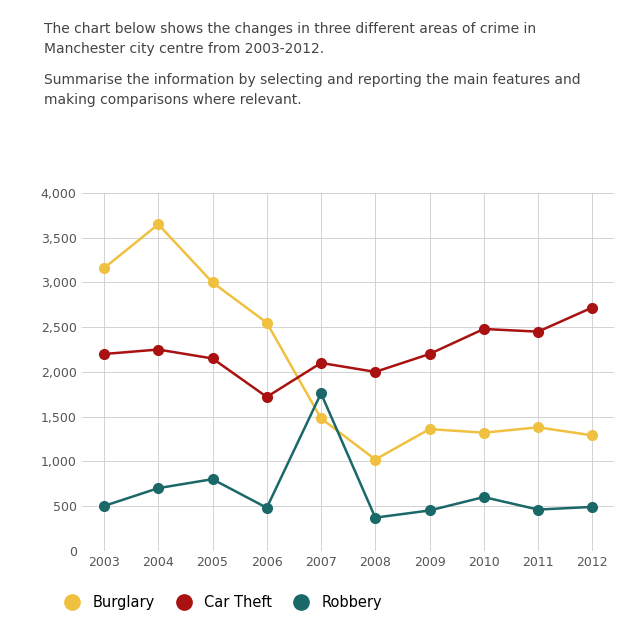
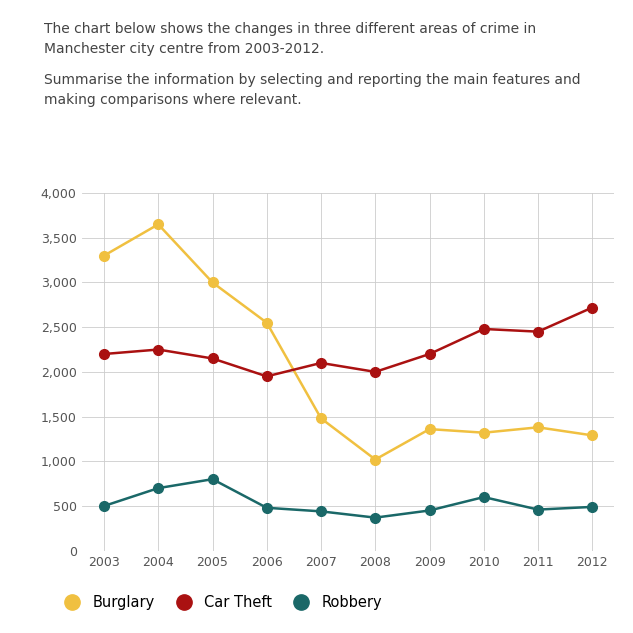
Burglary/2003: 3,160 -> 3,300
Car Theft/2006: 1,720 -> 1,950
Robbery/2007: 1,760 -> 440
